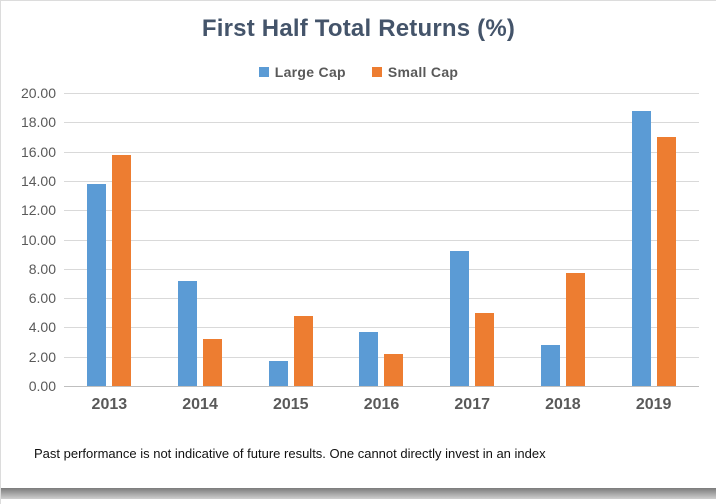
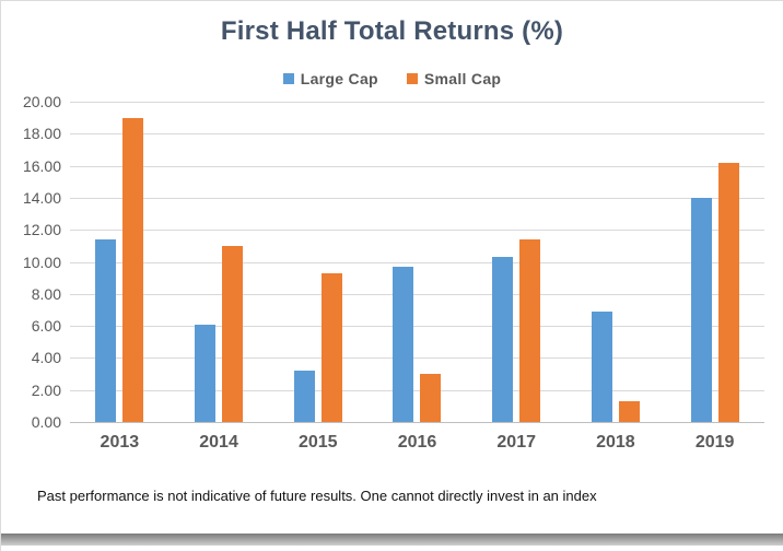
Large Cap/2013: 13.8 -> 11.4
Small Cap/2013: 15.8 -> 19.0
Large Cap/2014: 7.2 -> 6.1
Small Cap/2014: 3.2 -> 11.0
Large Cap/2015: 1.7 -> 3.2
Small Cap/2015: 4.8 -> 9.3
Large Cap/2016: 3.7 -> 9.7
Small Cap/2016: 2.2 -> 3.0
Large Cap/2017: 9.2 -> 10.3
Small Cap/2017: 5.0 -> 11.4
Large Cap/2018: 2.8 -> 6.9
Small Cap/2018: 7.7 -> 1.3
Large Cap/2019: 18.8 -> 14.0
Small Cap/2019: 17.0 -> 16.2
